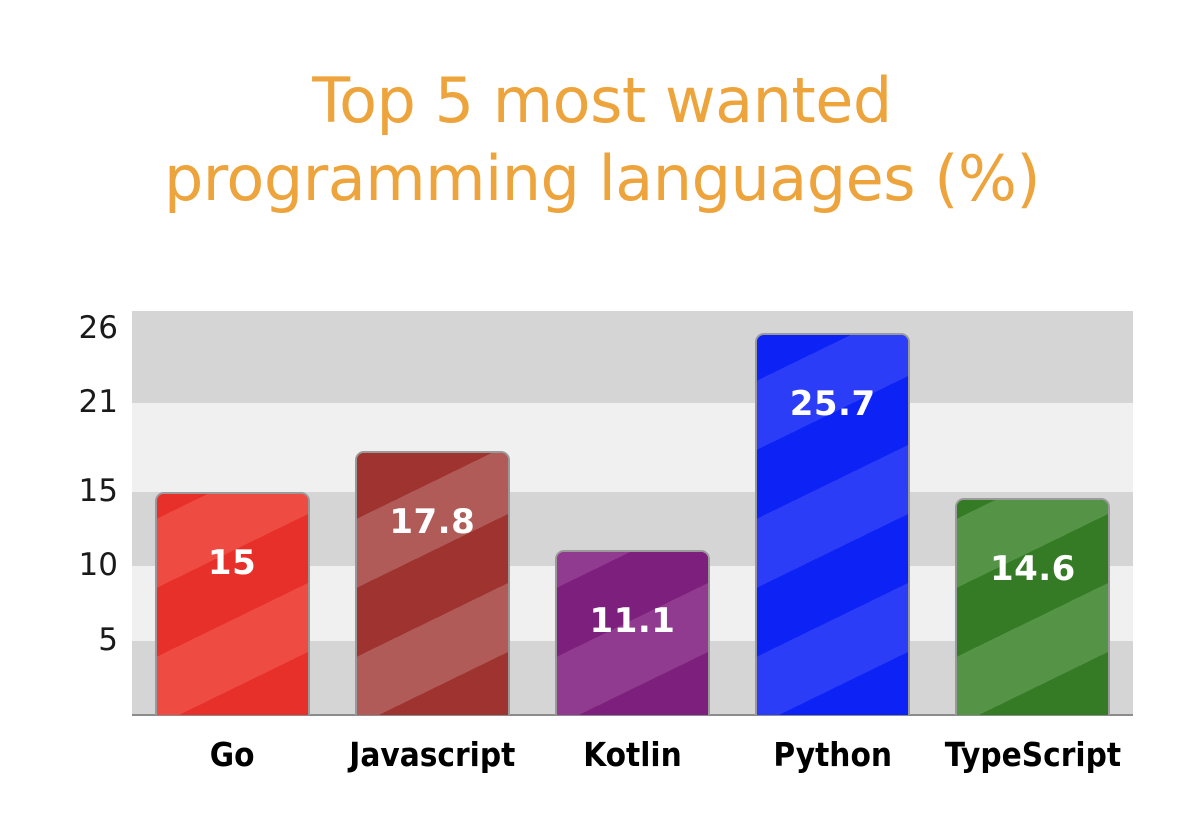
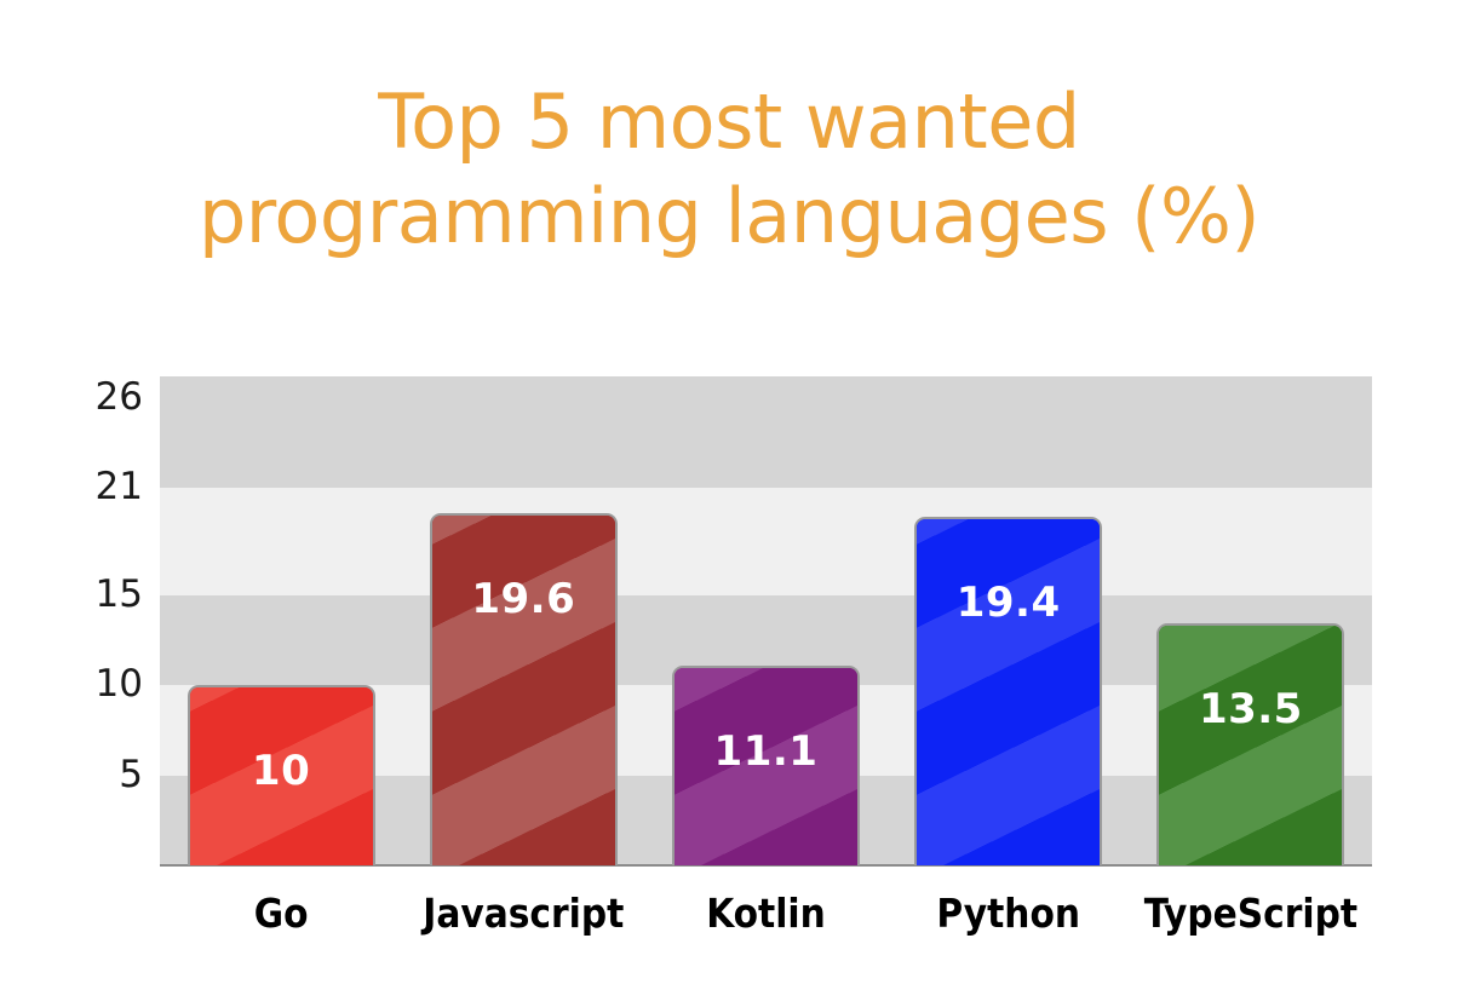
Go: 15 -> 10
Javascript: 17.8 -> 19.6
Python: 25.7 -> 19.4
TypeScript: 14.6 -> 13.5
